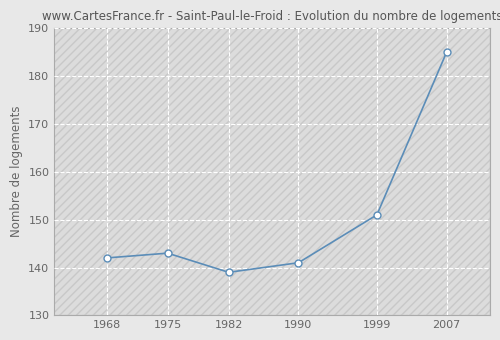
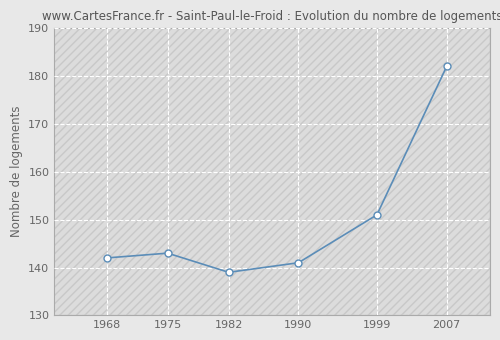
2007: 185 -> 182
